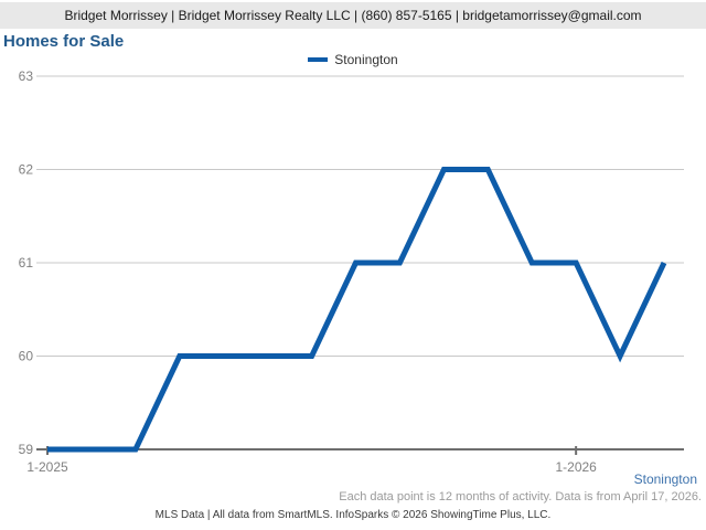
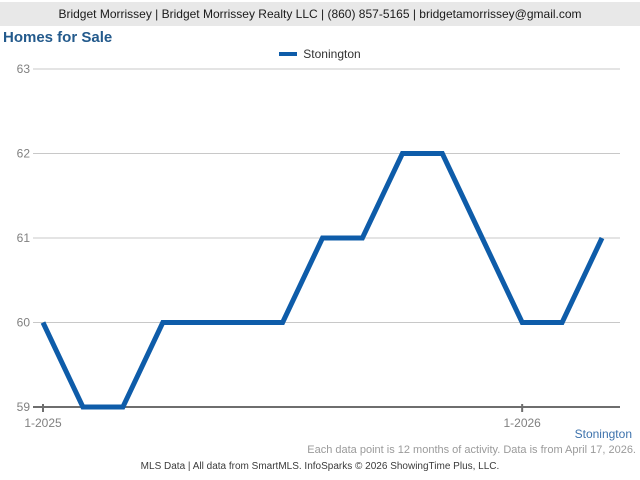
1-2025: 59 -> 60
1-2026: 61 -> 60
